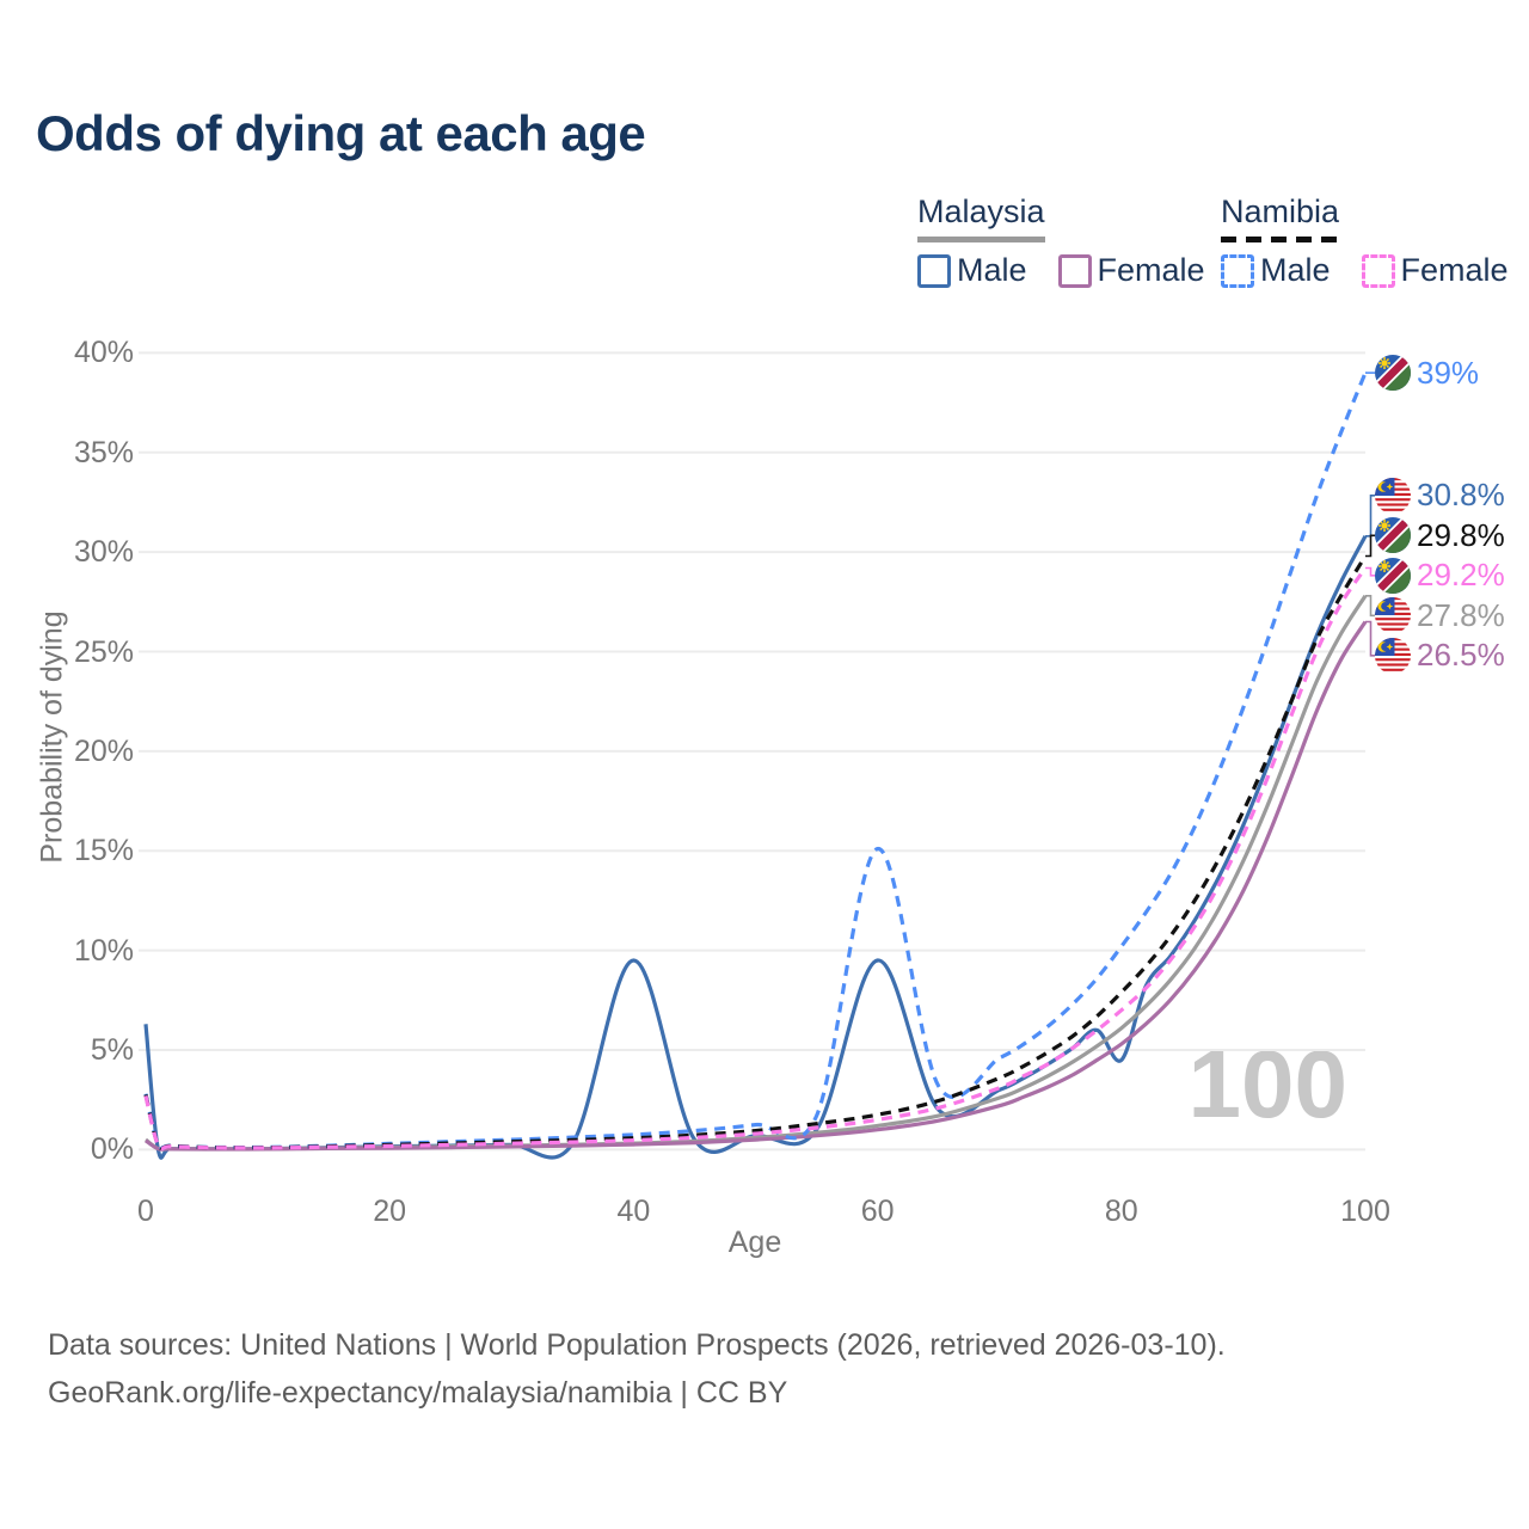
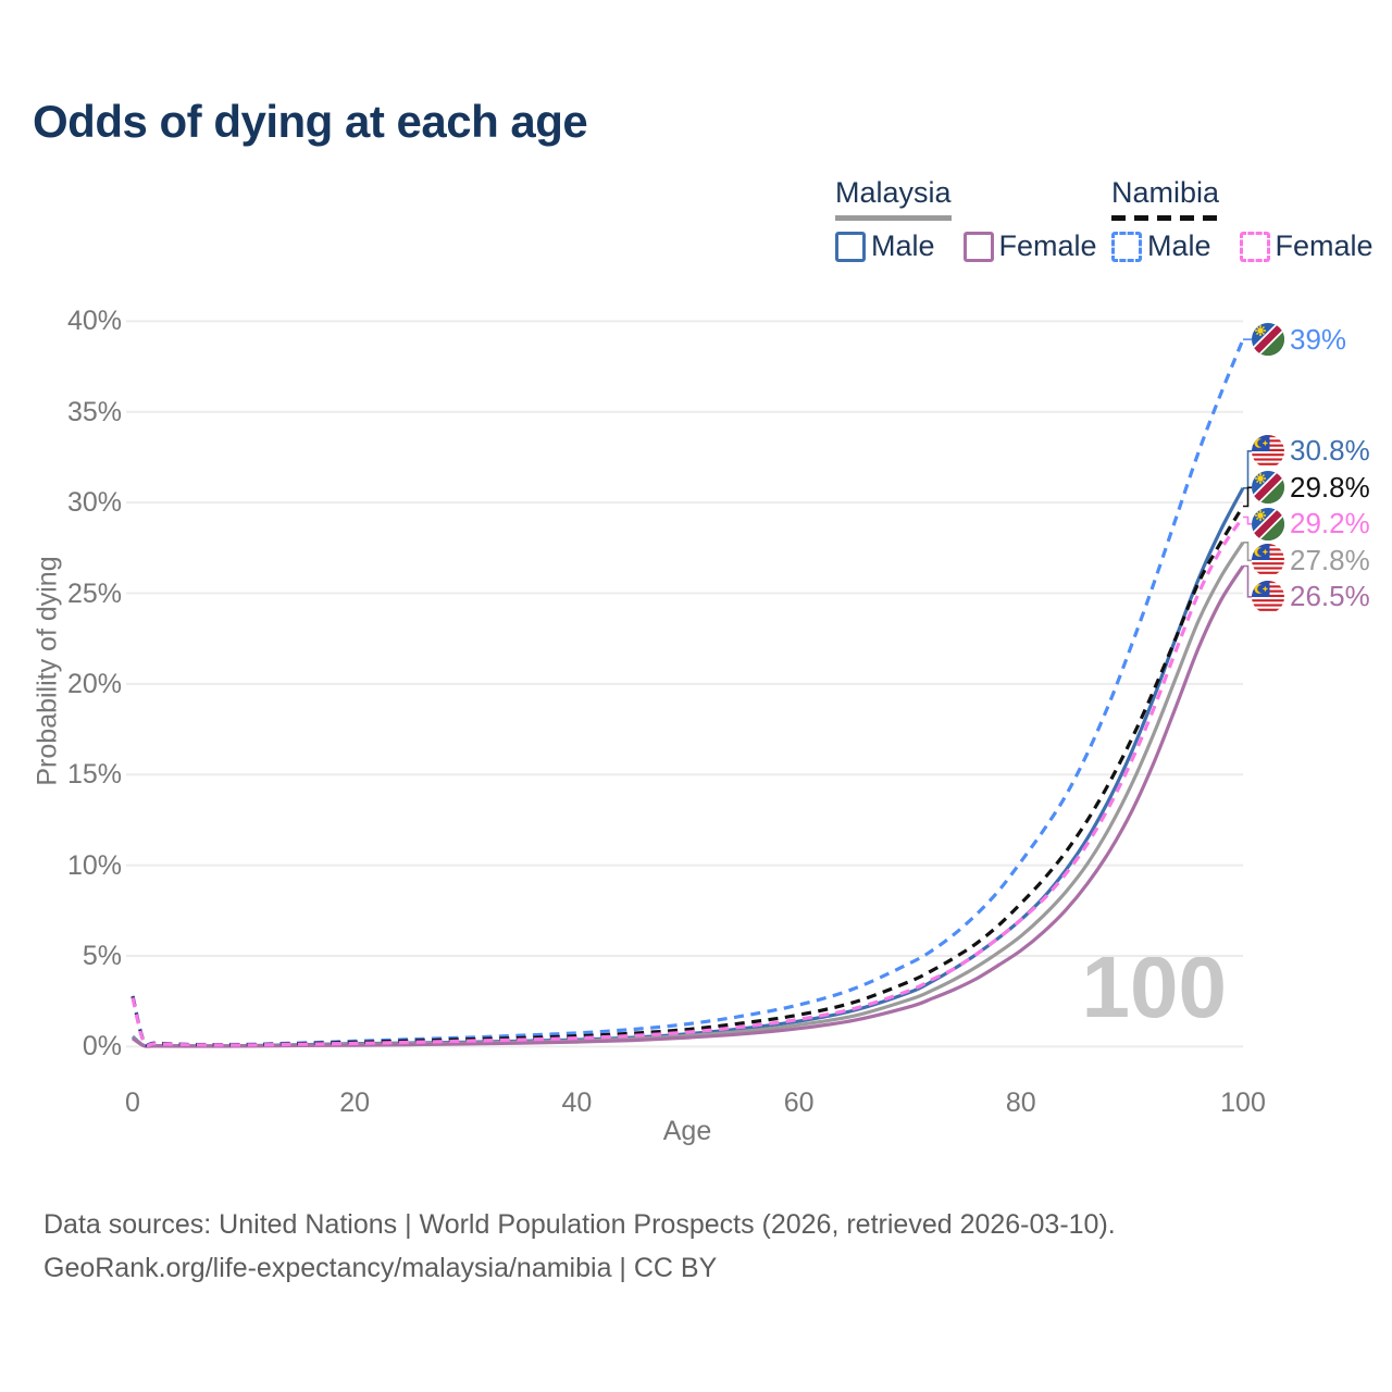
Malaysia Male/0: 6.3% -> 0.6%
Malaysia Male/40: 9.5% -> 0.4%
Namibia Male/60: 15.1% -> 2.3%
Malaysia Male/60: 9.5% -> 1.4%
Malaysia Male/80: 4.5% -> 7.0%
